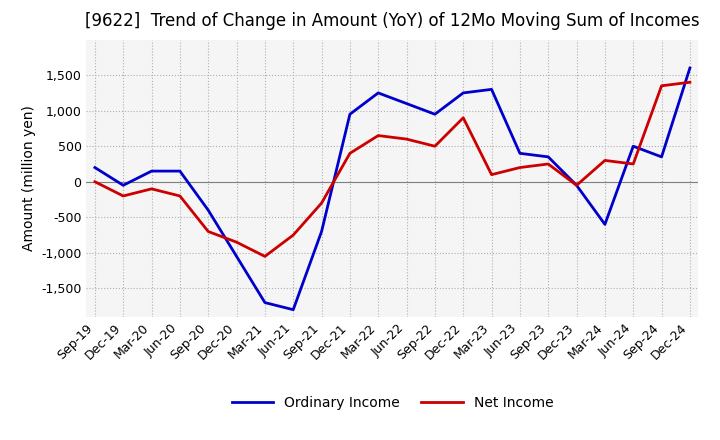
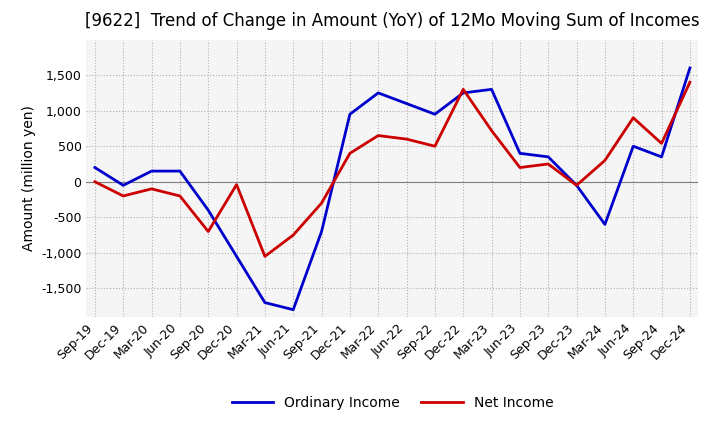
Net Income/Dec-20: -850 -> -40
Net Income/Dec-22: 900 -> 1,300
Net Income/Mar-23: 100 -> 720
Net Income/Jun-24: 250 -> 900
Net Income/Sep-24: 1,350 -> 540
